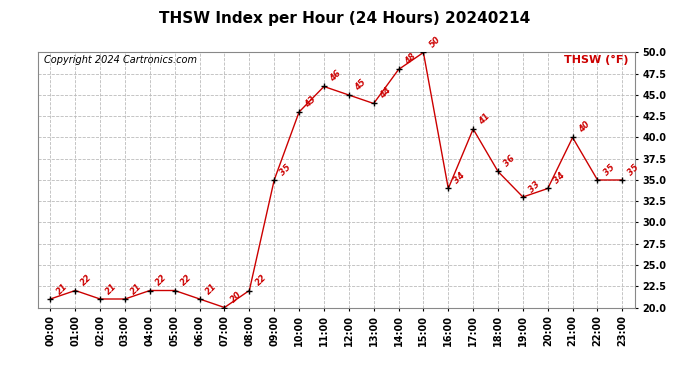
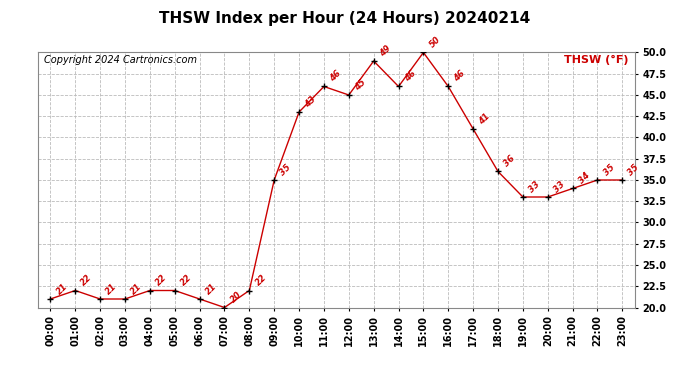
13:00: 44 -> 49
14:00: 48 -> 46
16:00: 34 -> 46
20:00: 34 -> 33
21:00: 40 -> 34
